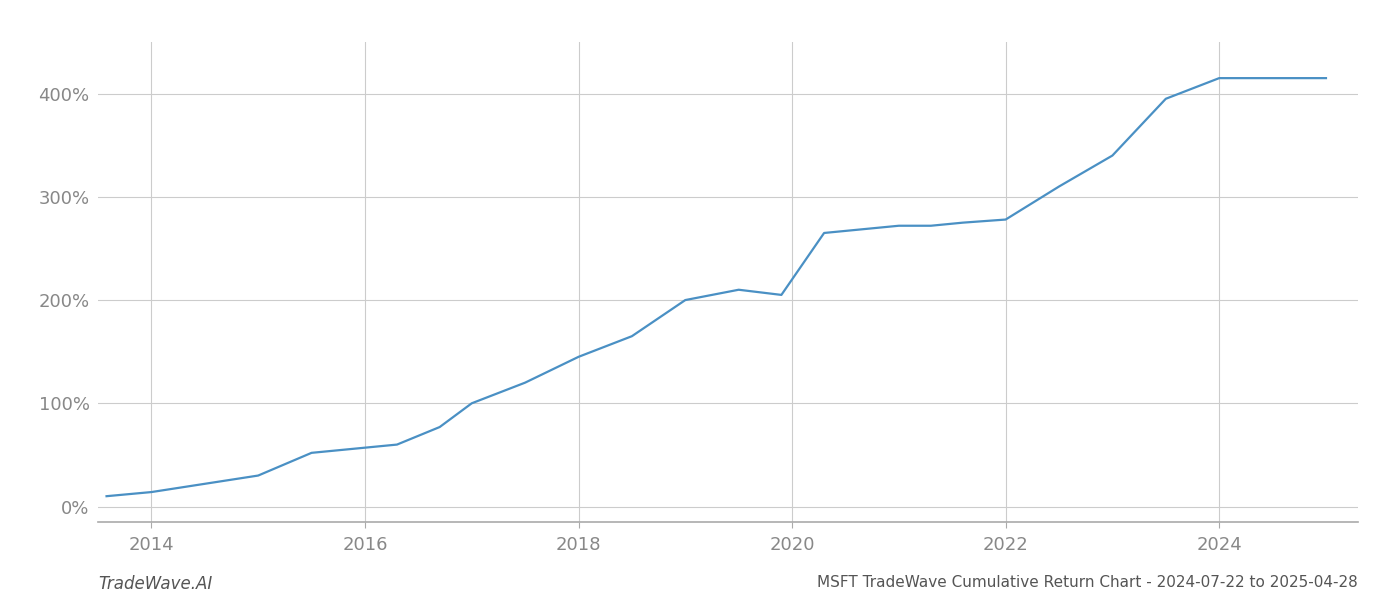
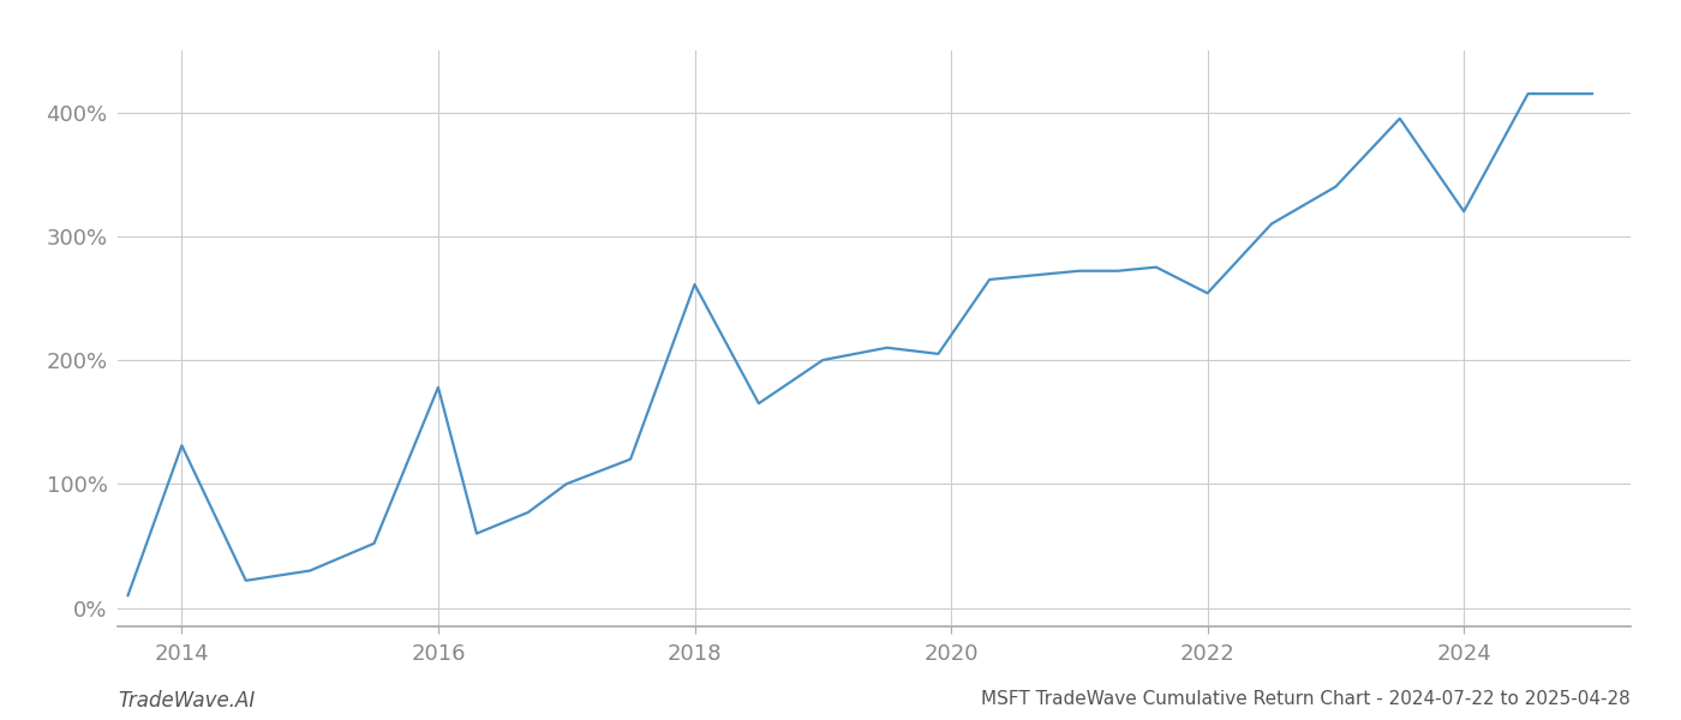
2014: 14% -> 131%
2016: 57% -> 178%
2018: 145% -> 261%
2022: 278% -> 254%
2024: 415% -> 320%
